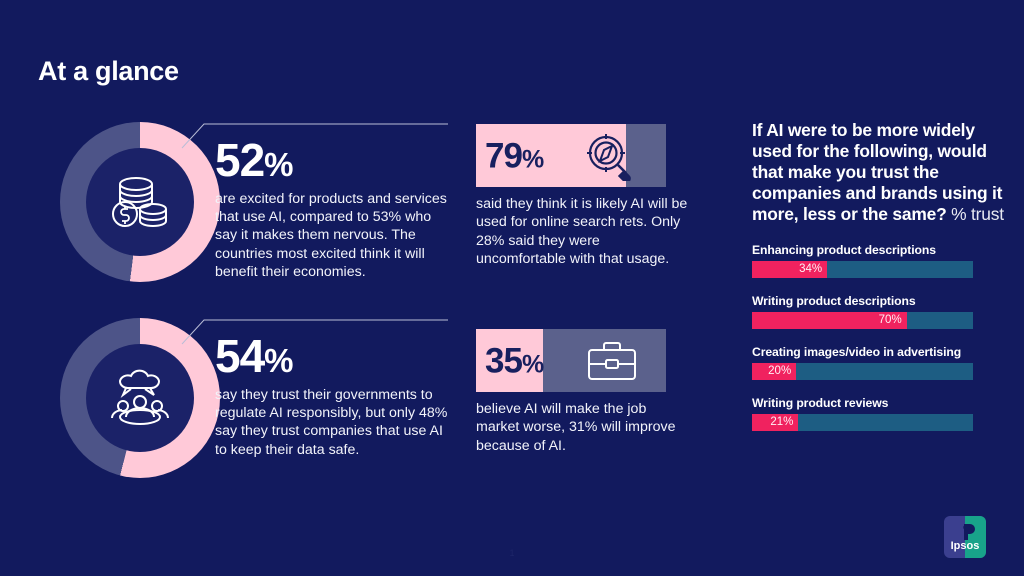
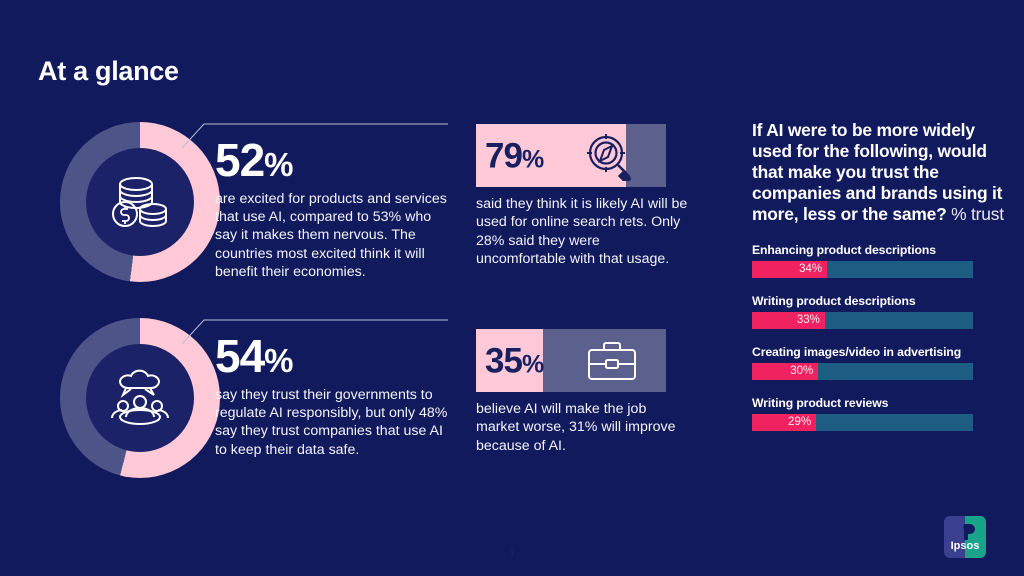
Writing product descriptions: 70% -> 33%
Creating images/video in advertising: 20% -> 30%
Writing product reviews: 21% -> 29%
